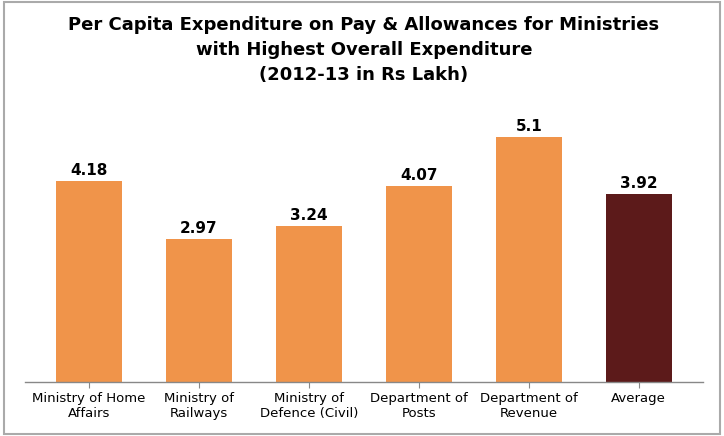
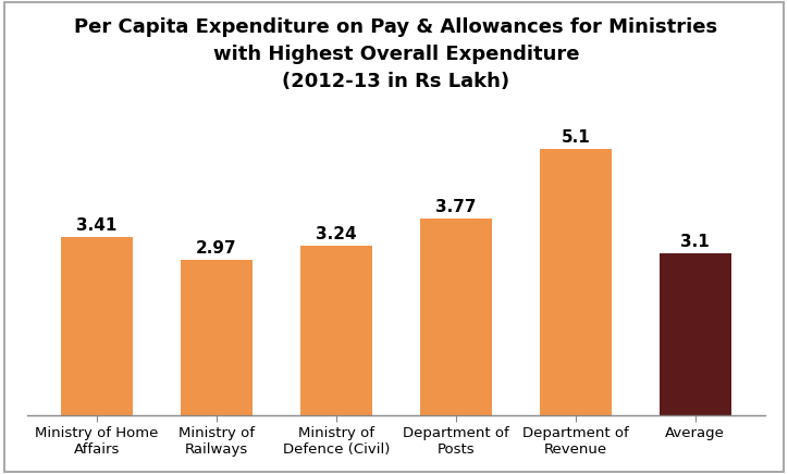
Ministry of Home Affairs: 4.18 -> 3.41
Department of Posts: 4.07 -> 3.77
Average: 3.92 -> 3.1
